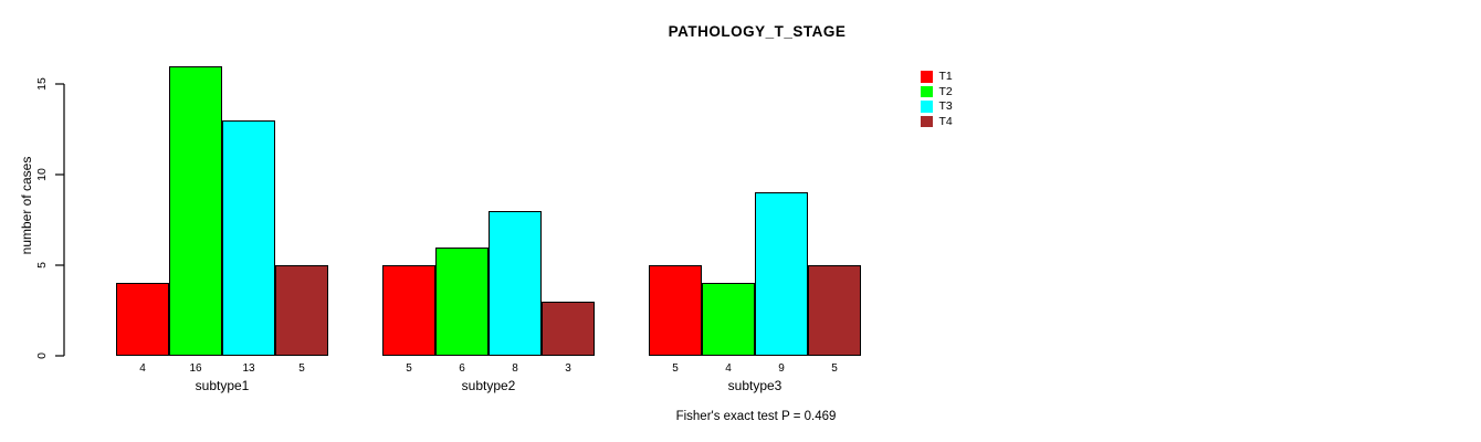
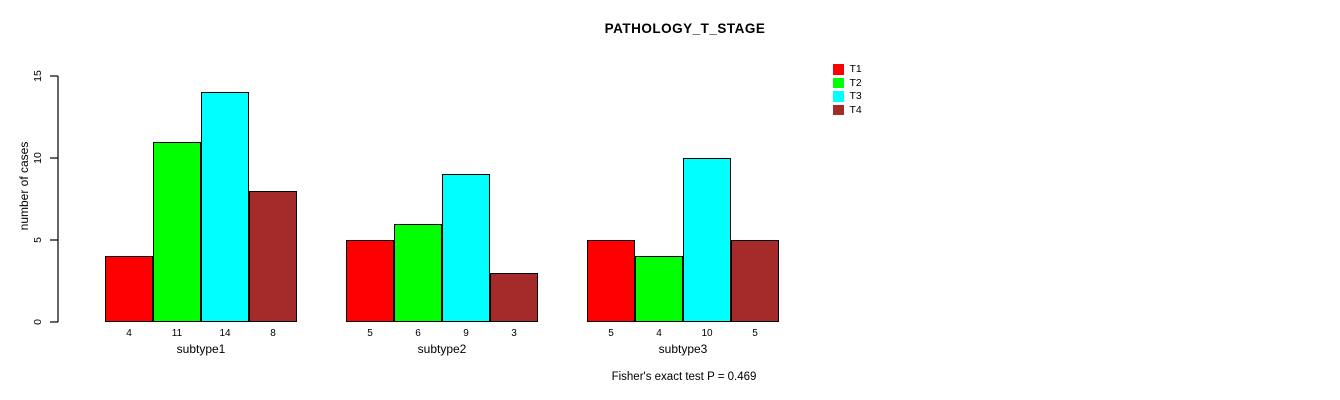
T2/subtype1: 16 -> 11
T3/subtype1: 13 -> 14
T4/subtype1: 5 -> 8
T3/subtype2: 8 -> 9
T3/subtype3: 9 -> 10
